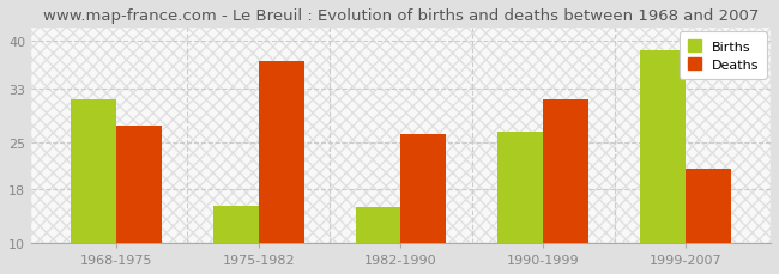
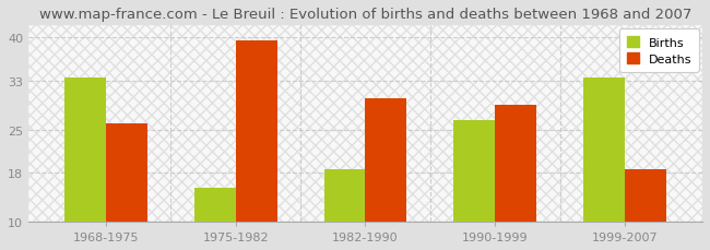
Births/1968-1975: 31.4 -> 33.5
Deaths/1968-1975: 27.4 -> 26.0
Deaths/1975-1982: 37.0 -> 39.5
Births/1982-1990: 15.4 -> 18.5
Deaths/1982-1990: 26.2 -> 30.0
Deaths/1990-1999: 31.4 -> 29.0
Births/1999-2007: 38.6 -> 33.5
Deaths/1999-2007: 21.0 -> 18.5
